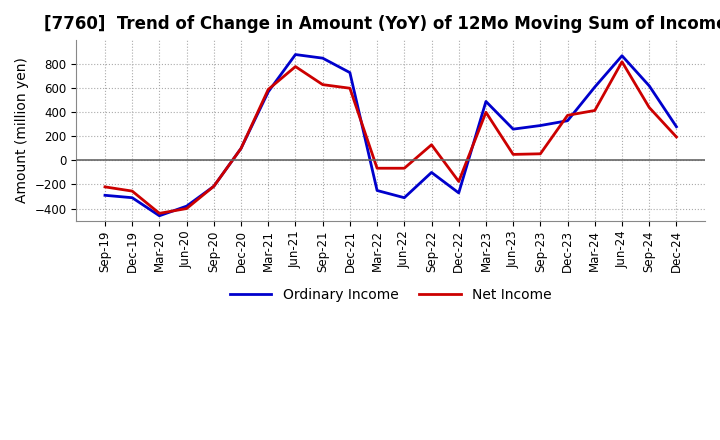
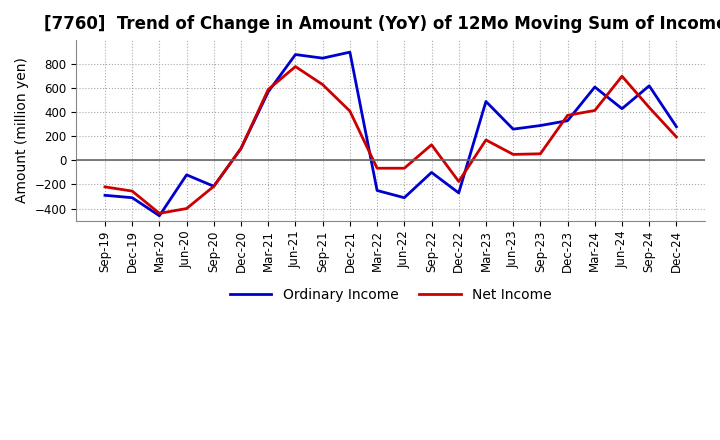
Ordinary Income/Jun-20: -380 -> -120
Ordinary Income/Dec-21: 730 -> 900
Net Income/Dec-21: 600 -> 410
Net Income/Mar-23: 400 -> 170
Ordinary Income/Jun-24: 870 -> 430
Net Income/Jun-24: 820 -> 700
